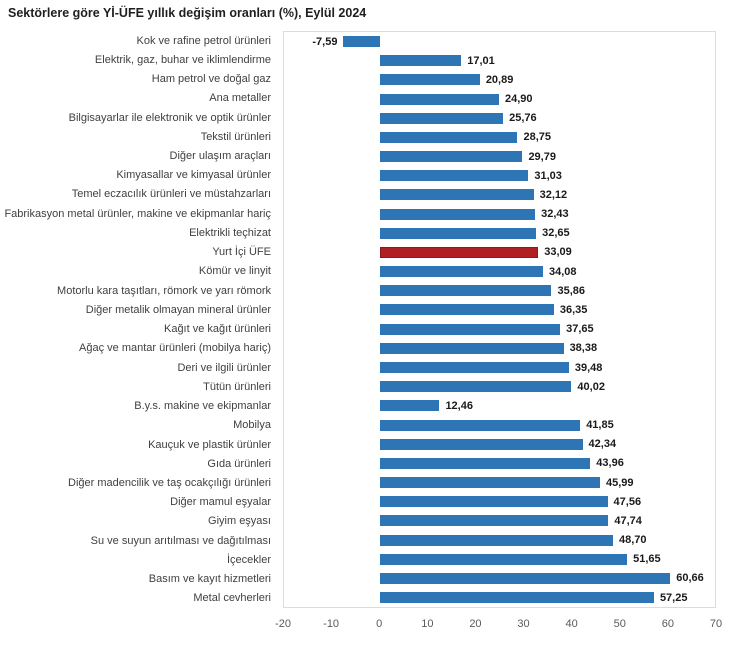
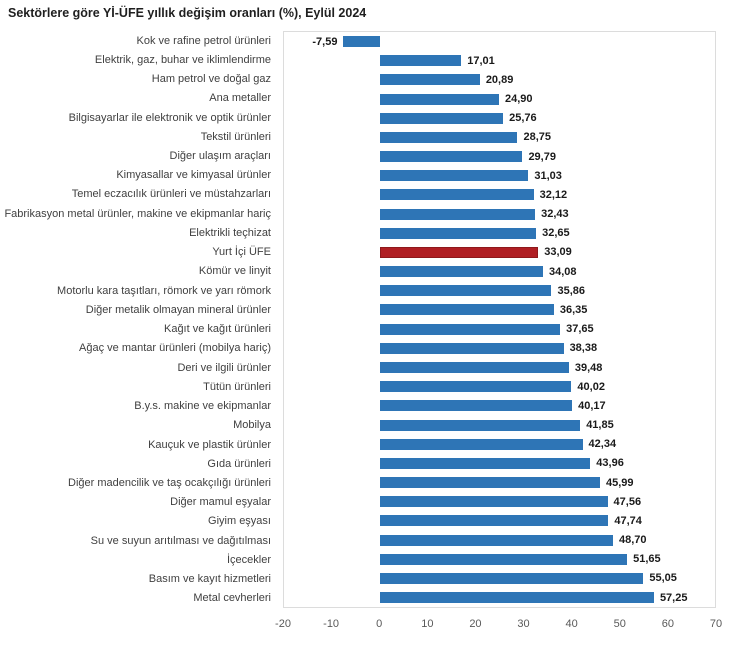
B.y.s. makine ve ekipmanlar: 12,46 -> 40,17
Basım ve kayıt hizmetleri: 60,66 -> 55,05
